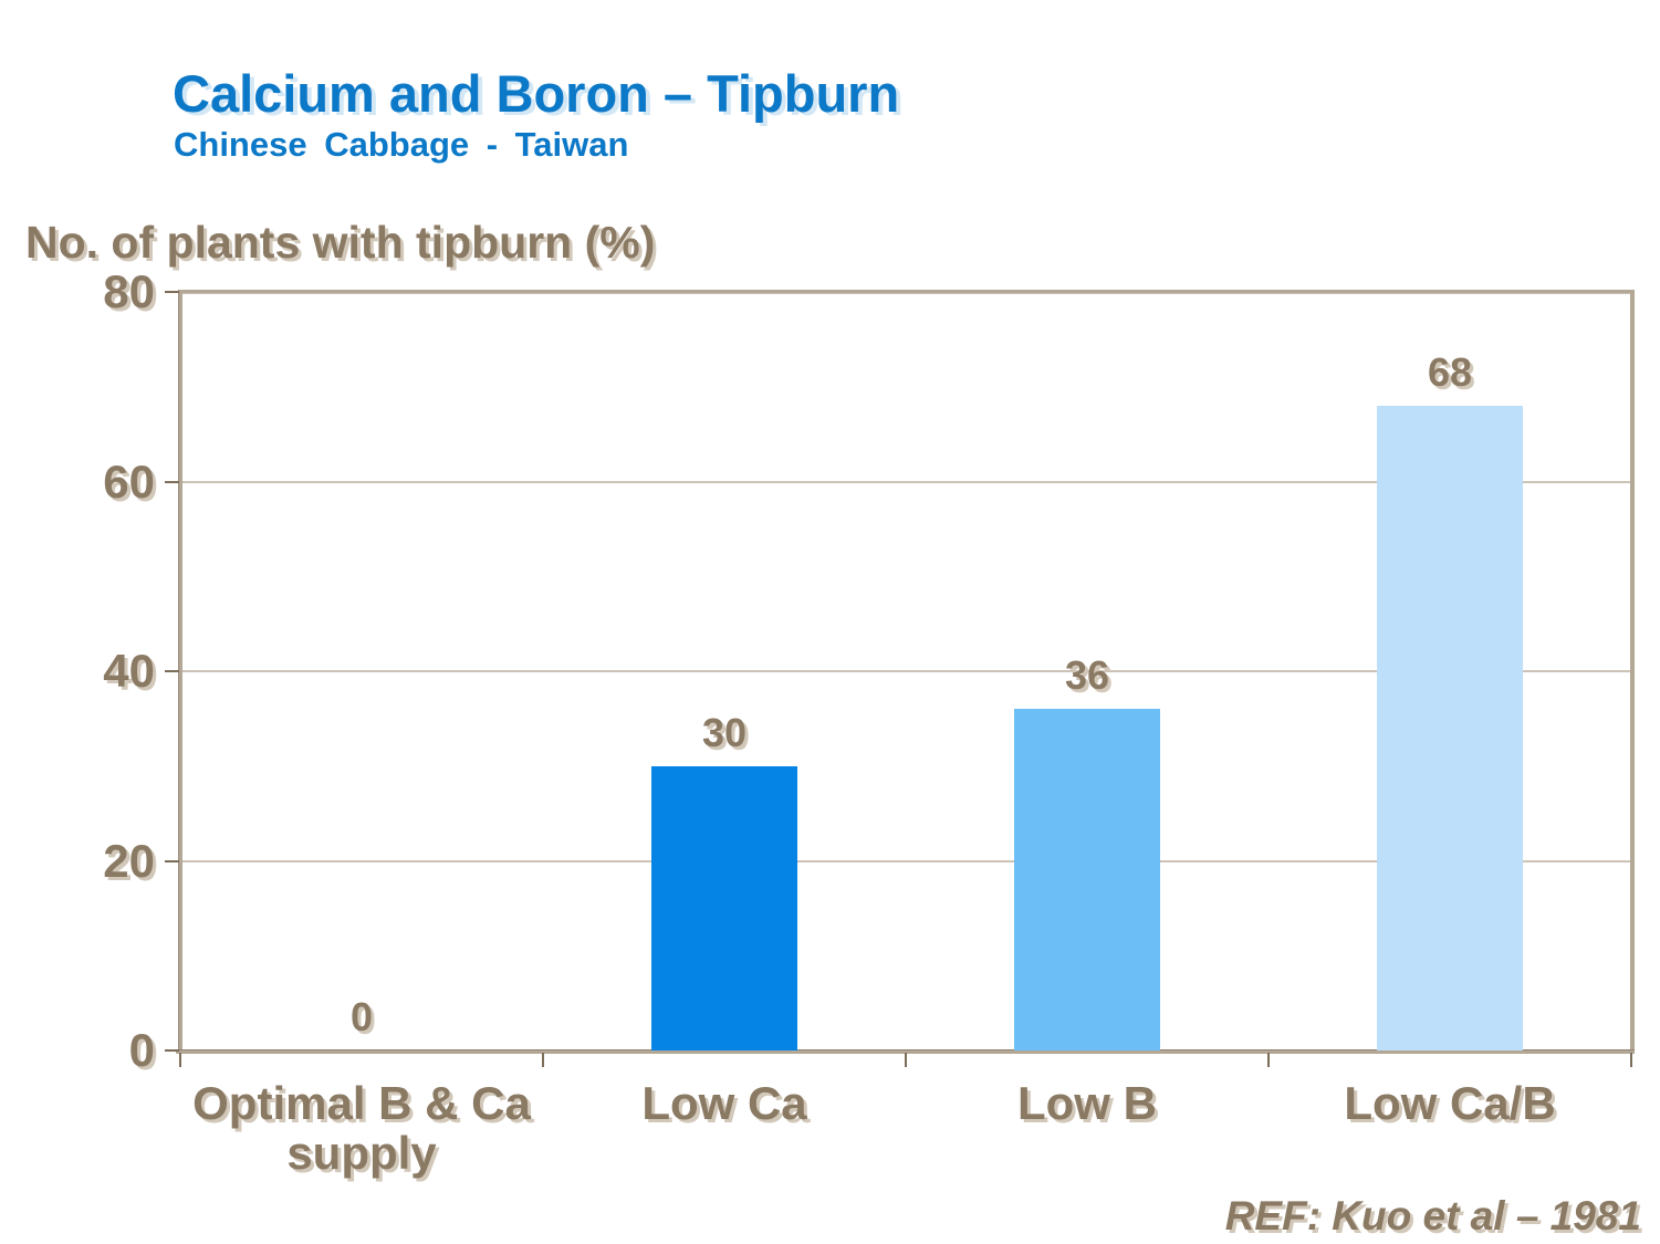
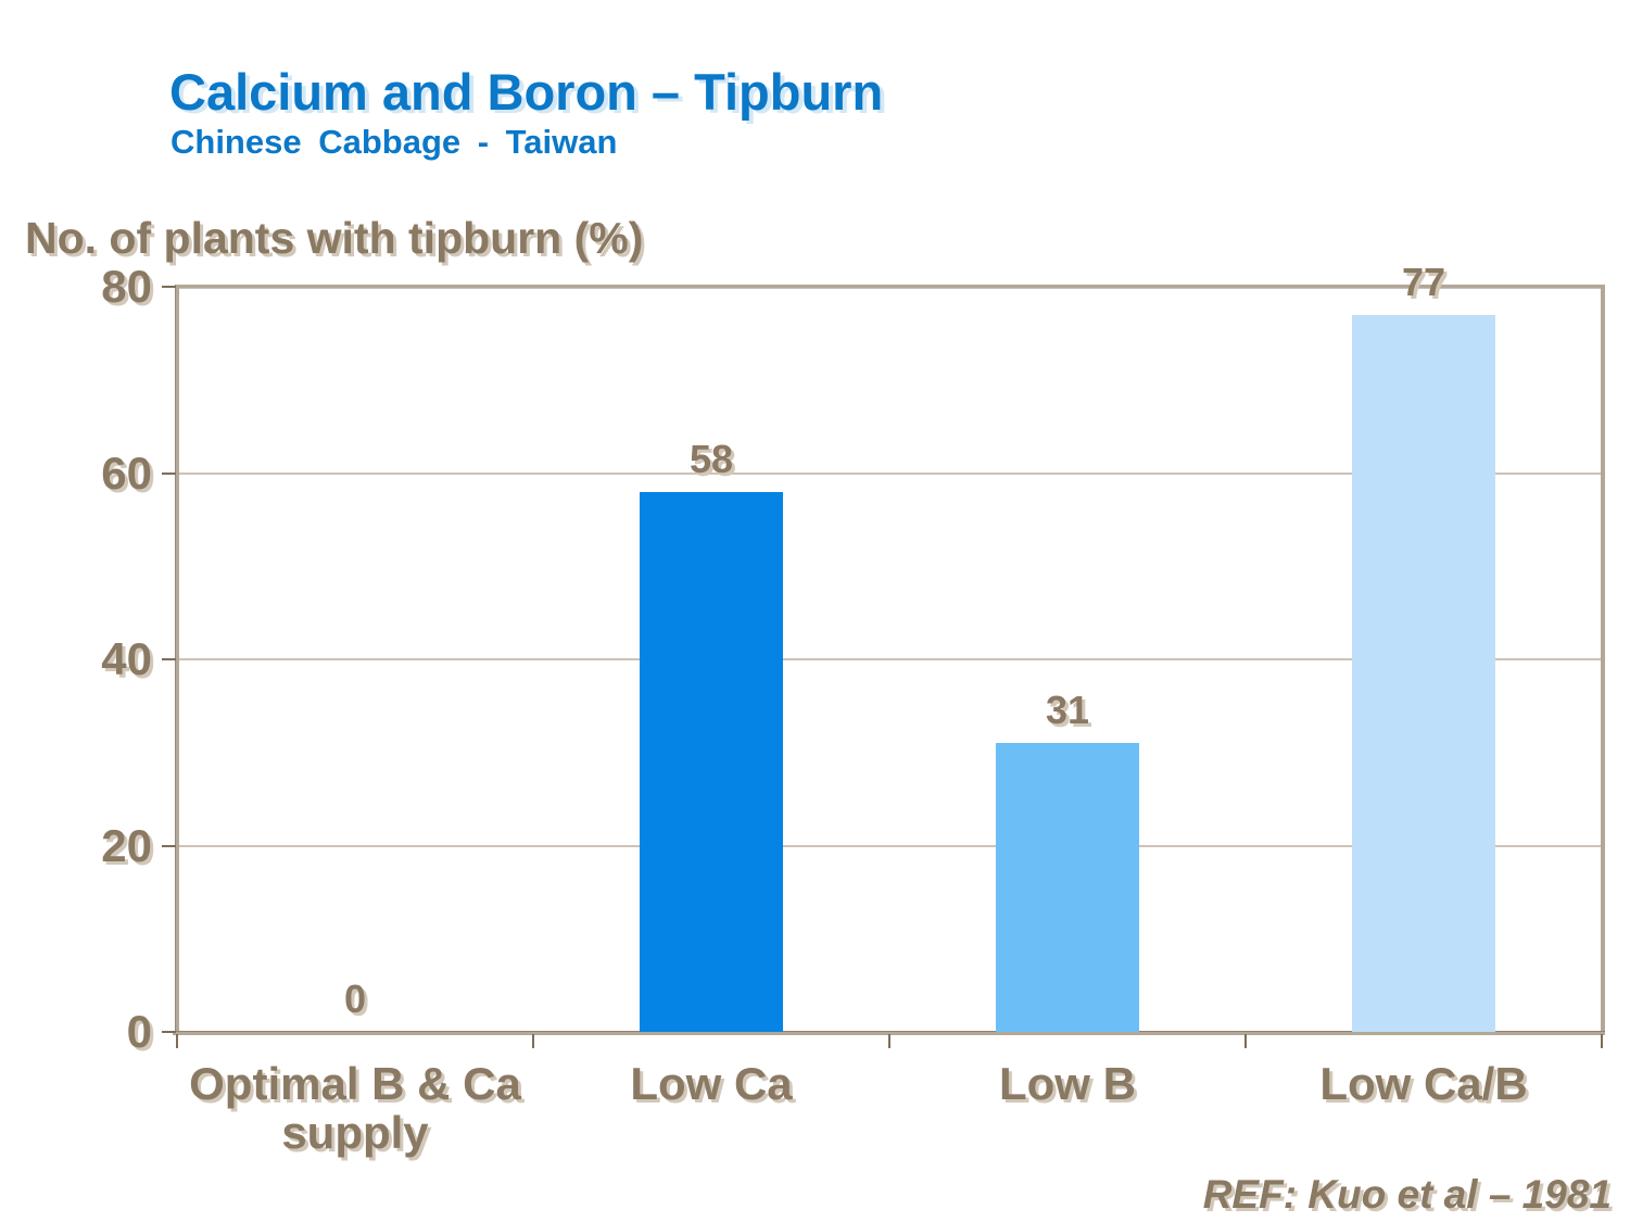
Low Ca: 30 -> 58
Low B: 36 -> 31
Low Ca/B: 68 -> 77
